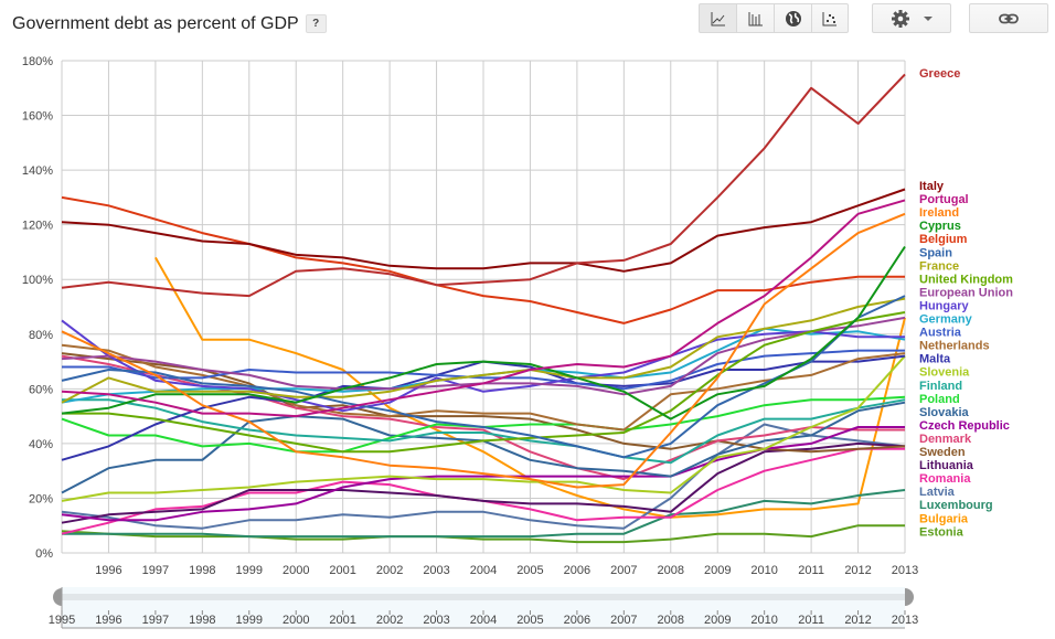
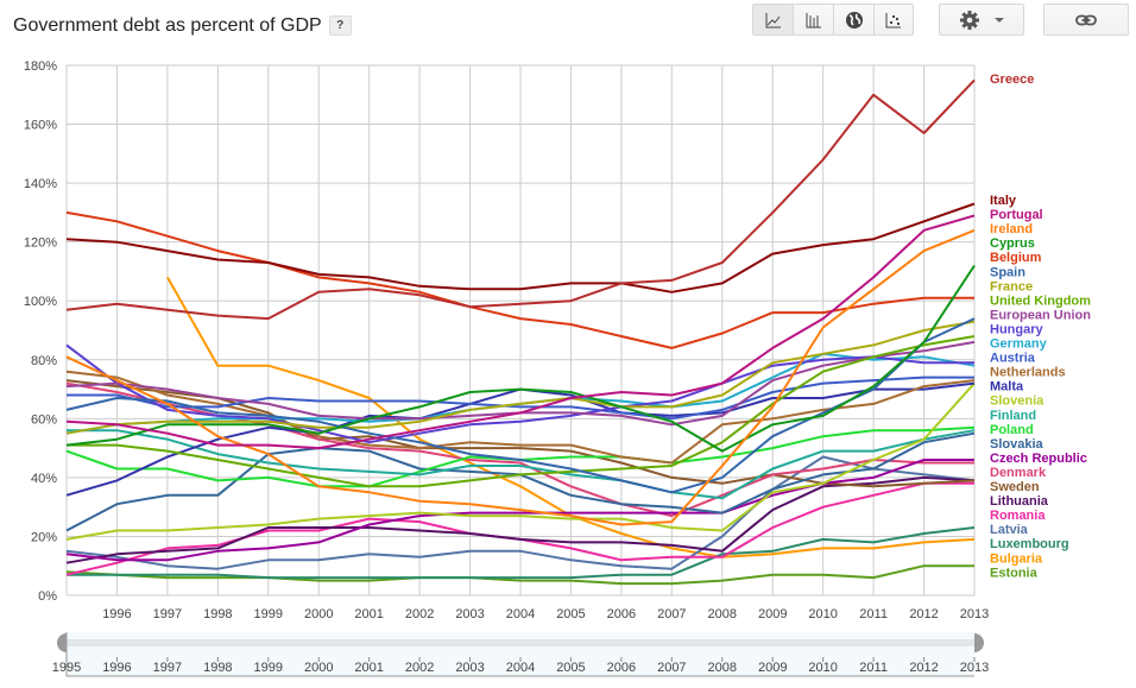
France/1996: 64% -> 58%
Hungary/2003: 64% -> 58%
Bulgaria/2013: 86% -> 19%
